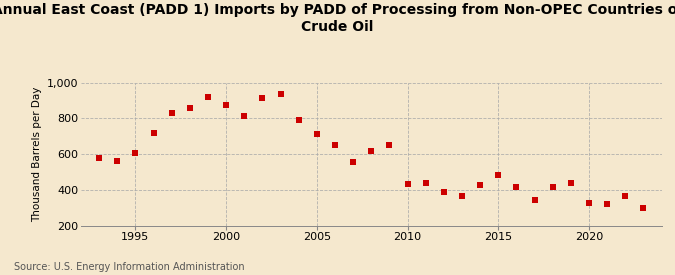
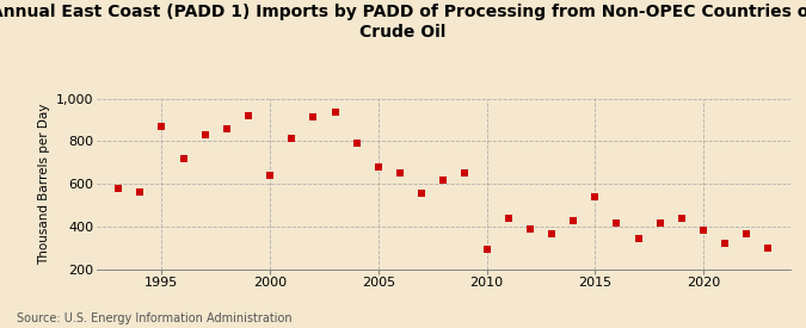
1995: 610 -> 870
2000: 880 -> 640
2005: 710 -> 680
2010: 430 -> 290
2015: 480 -> 540
2020: 320 -> 380
